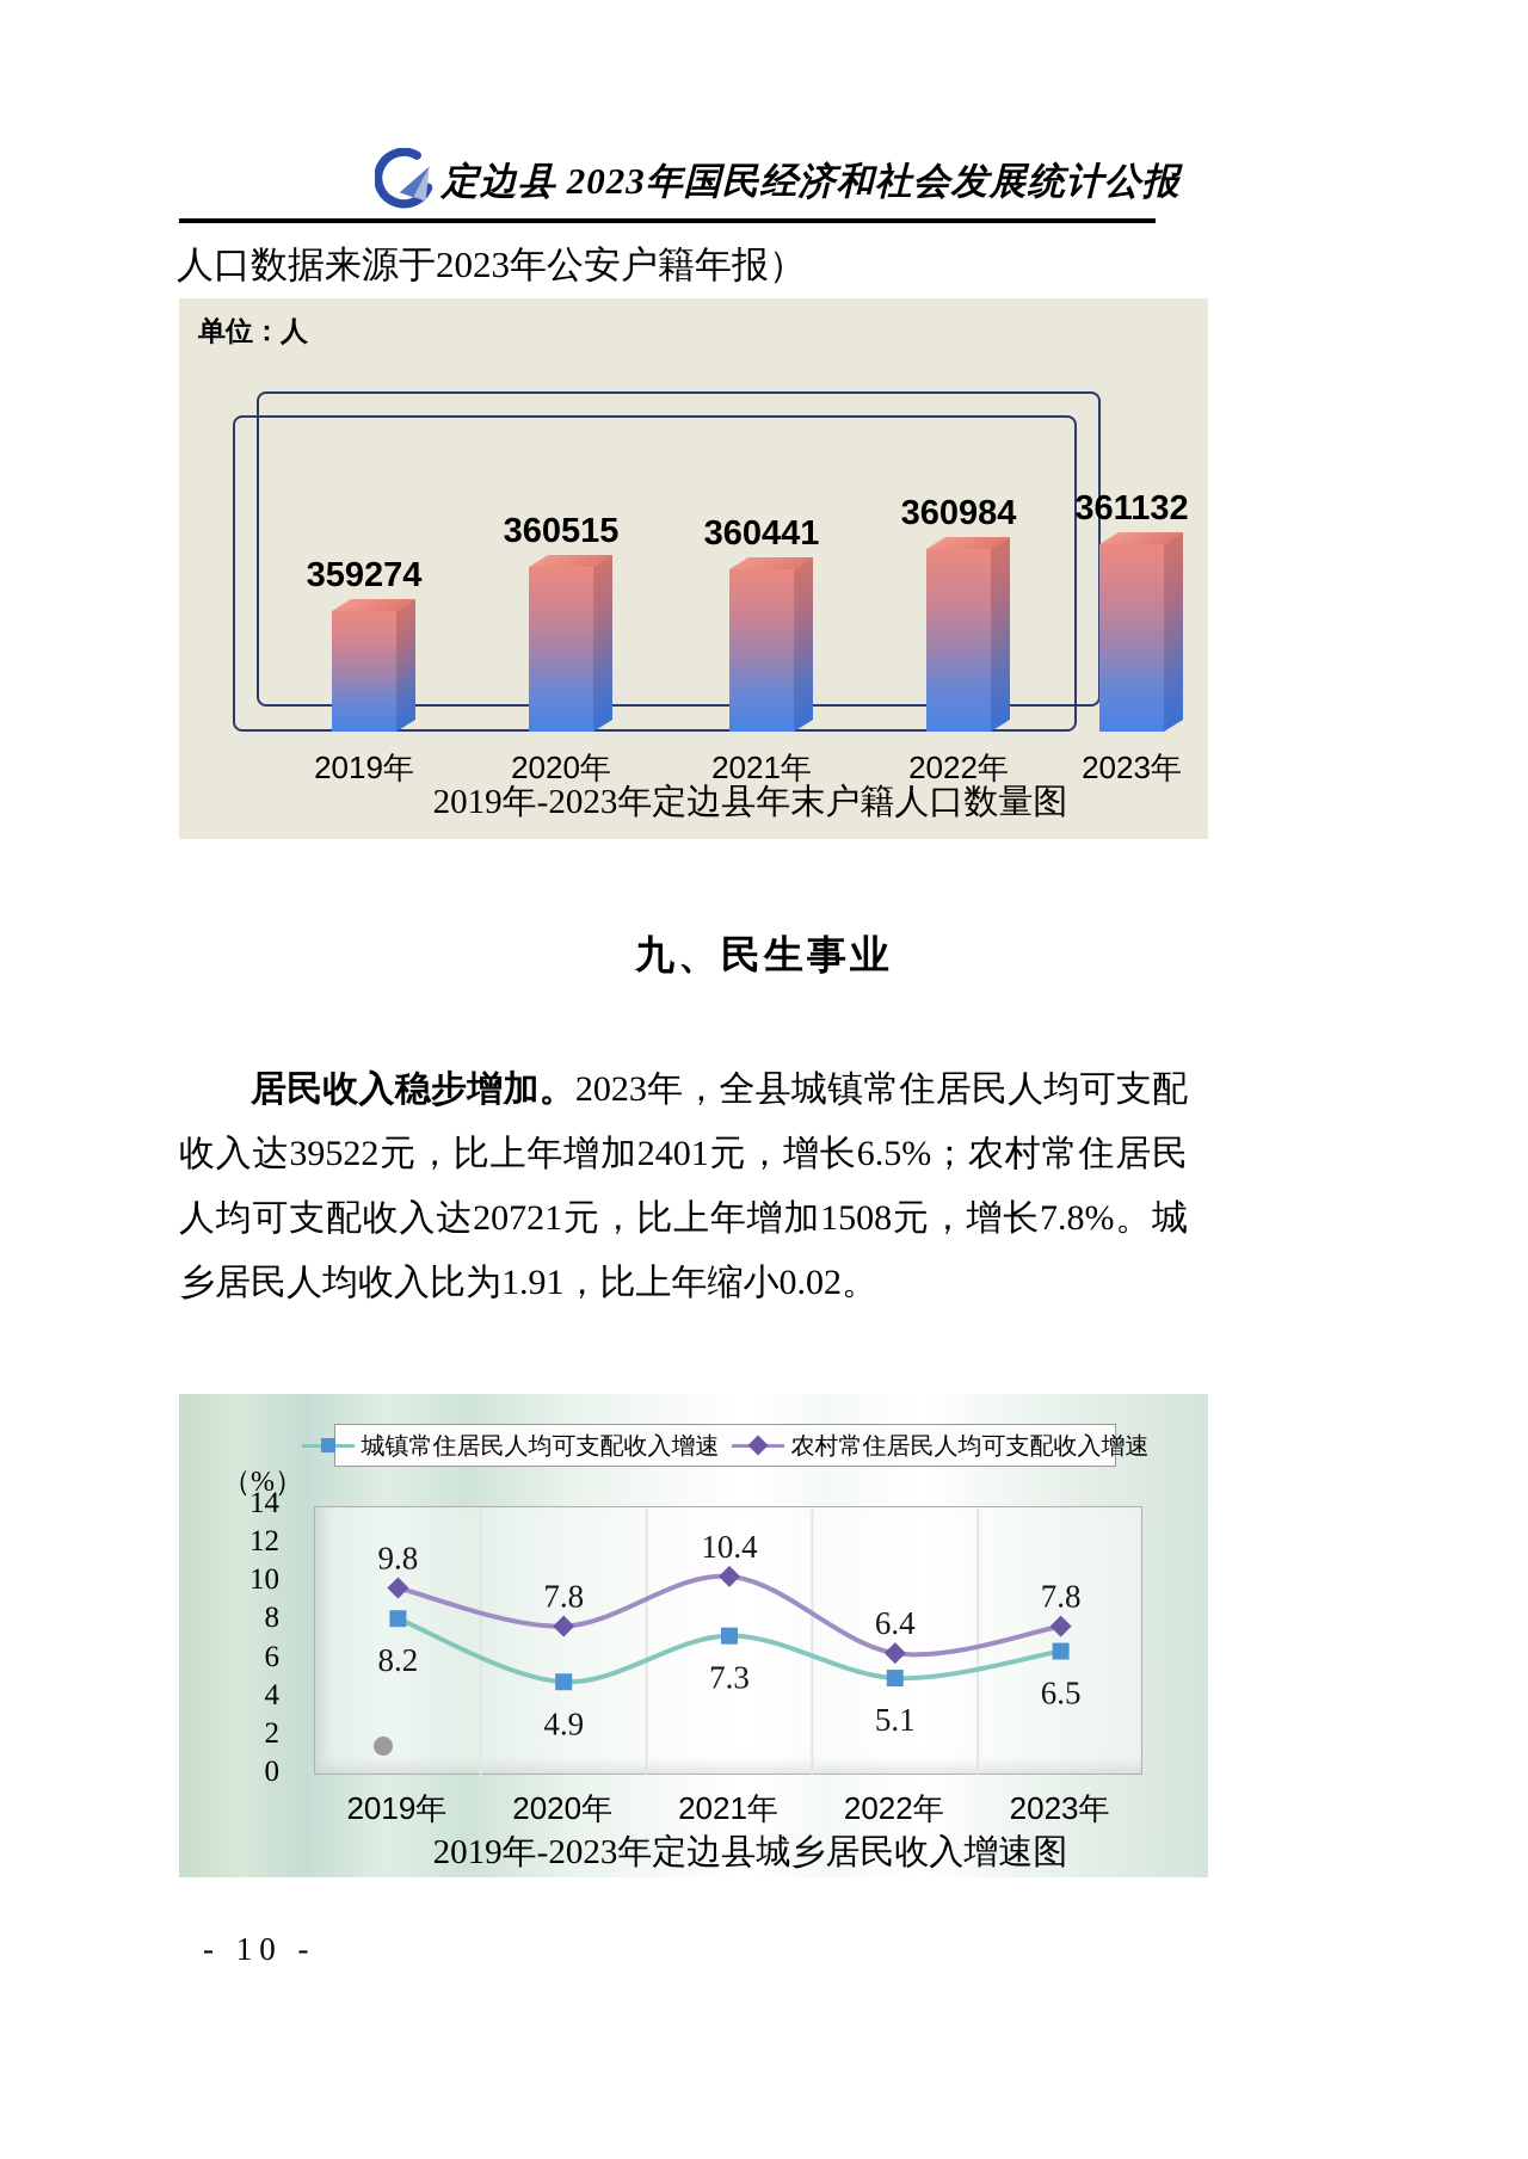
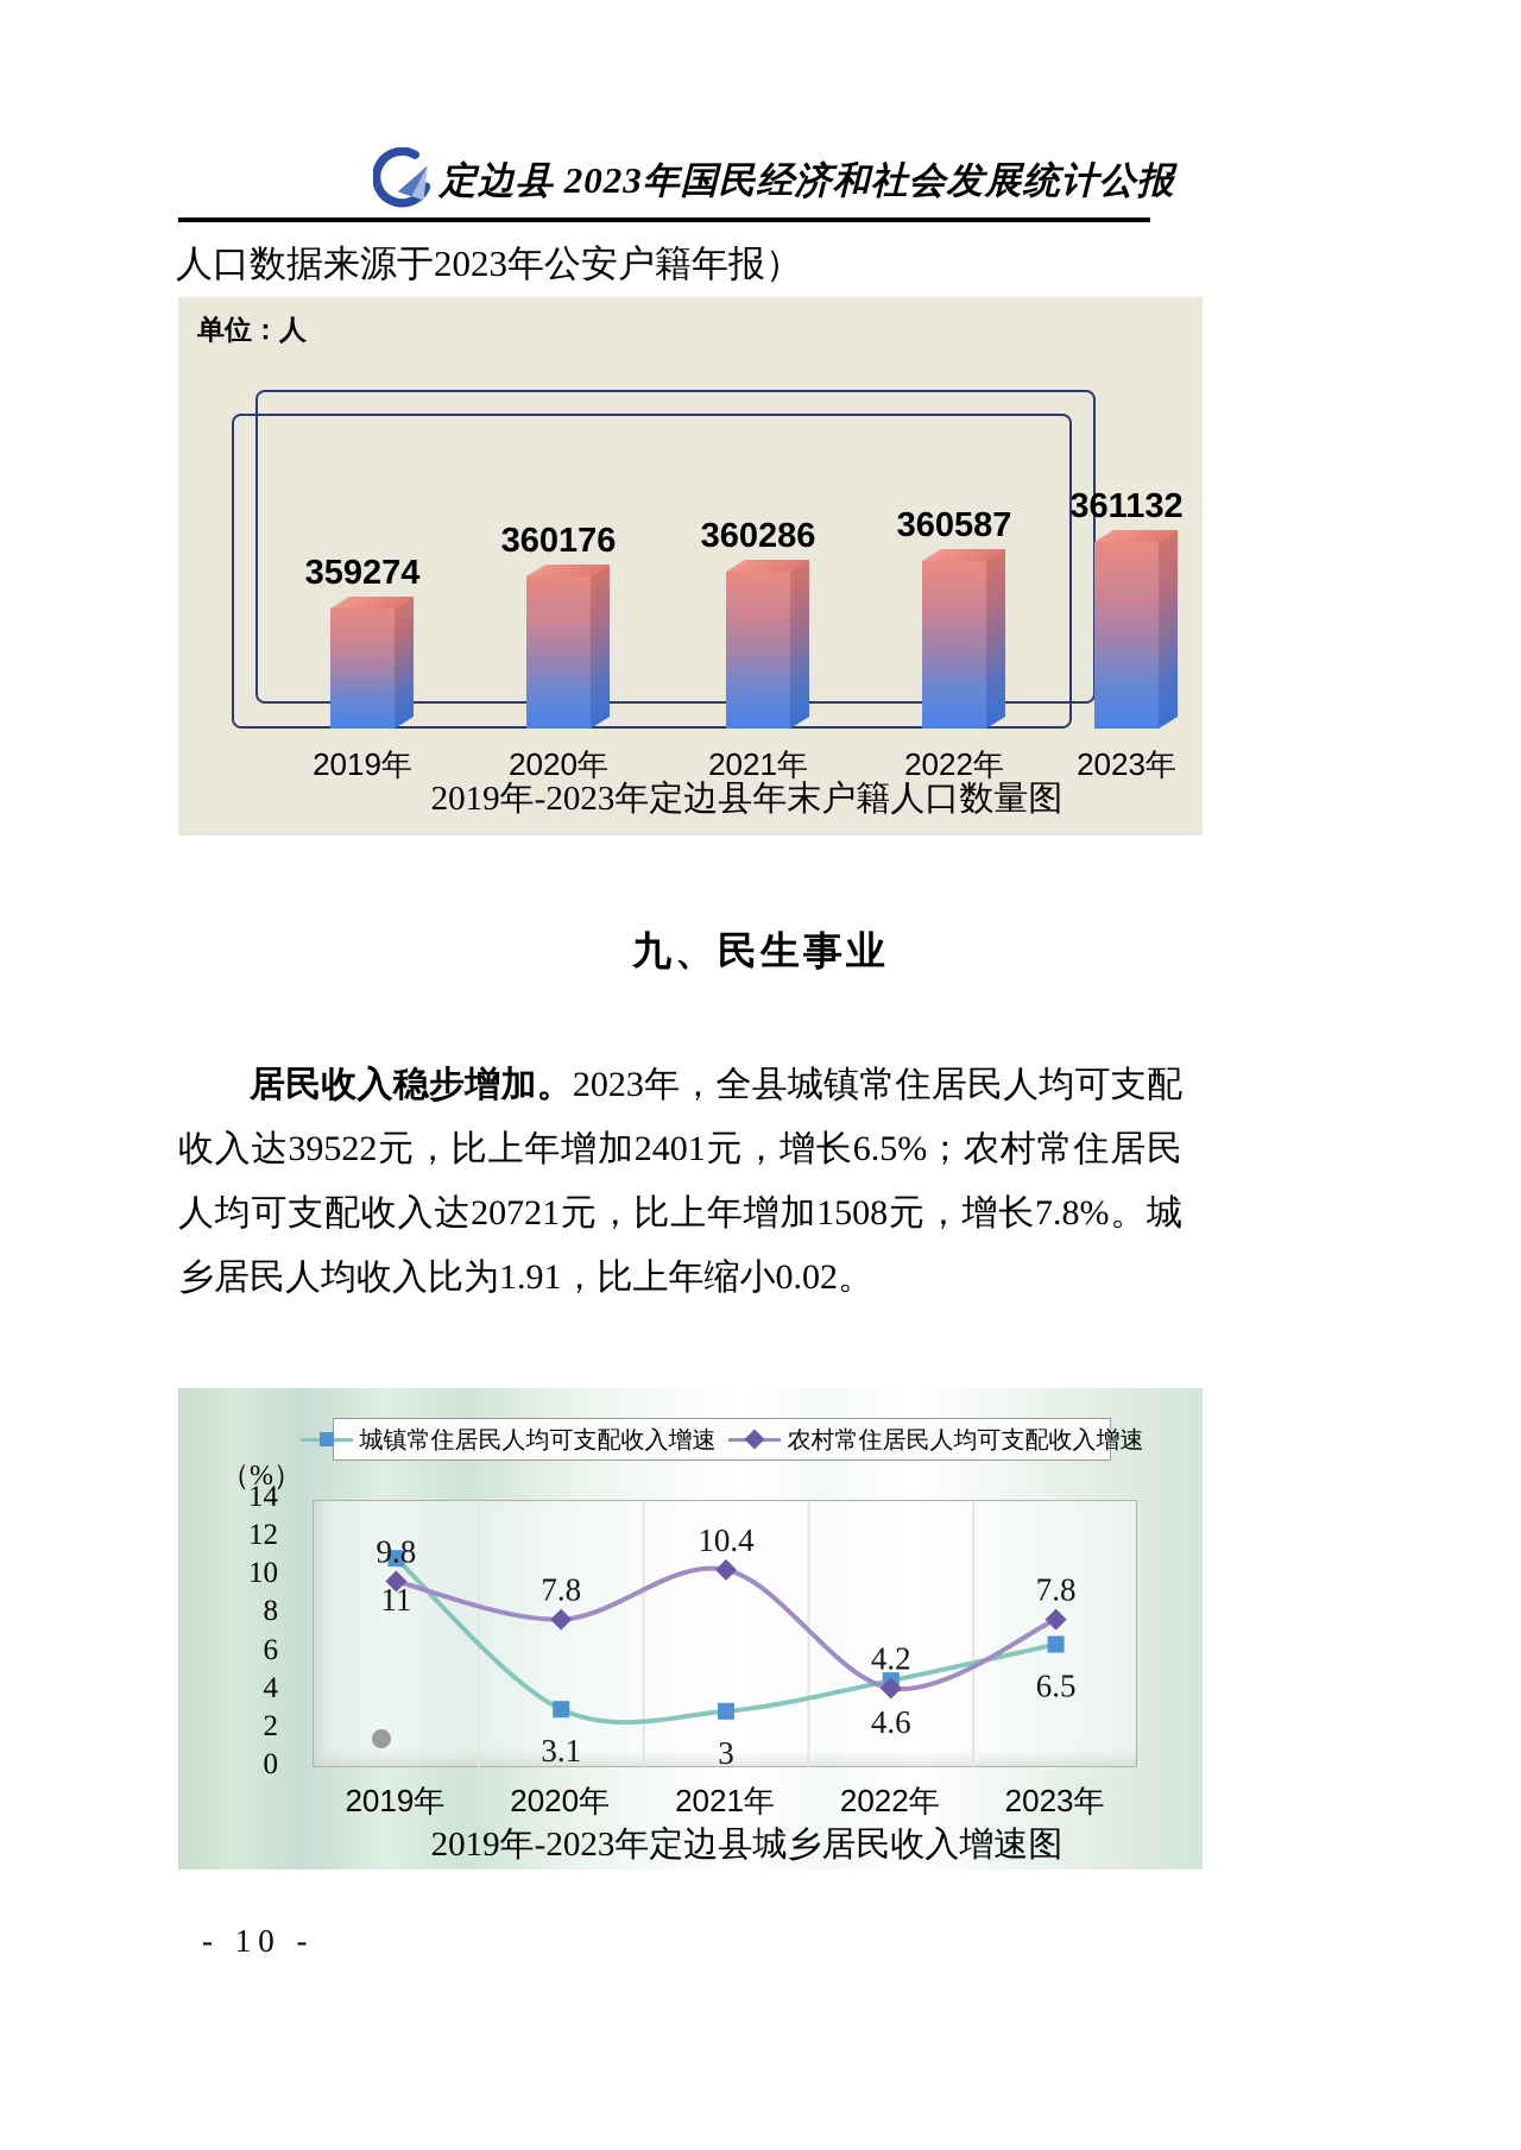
2019年-2023年定边县年末户籍人口数量图/2020年: 360515 -> 360176
2019年-2023年定边县年末户籍人口数量图/2021年: 360441 -> 360286
2019年-2023年定边县年末户籍人口数量图/2022年: 360984 -> 360587
2019年-2023年定边县城乡居民收入增速图/城镇常住居民人均可支配收入增速/2019年: 8.2 -> 11
2019年-2023年定边县城乡居民收入增速图/城镇常住居民人均可支配收入增速/2020年: 4.9 -> 3.1
2019年-2023年定边县城乡居民收入增速图/城镇常住居民人均可支配收入增速/2021年: 7.3 -> 3
2019年-2023年定边县城乡居民收入增速图/城镇常住居民人均可支配收入增速/2022年: 5.1 -> 4.6
2019年-2023年定边县城乡居民收入增速图/农村常住居民人均可支配收入增速/2022年: 6.4 -> 4.2
